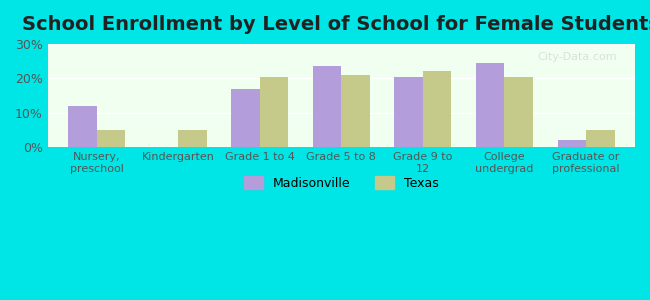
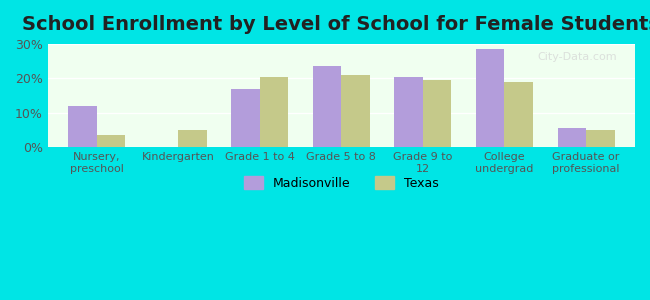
Texas/Nursery, preschool: 5.0% -> 3.5%
Texas/Grade 9 to 12: 22.0% -> 19.5%
Madisonville/College undergrad: 24.5% -> 28.5%
Texas/College undergrad: 20.5% -> 19.0%
Madisonville/Graduate or professional: 2.0% -> 5.5%
